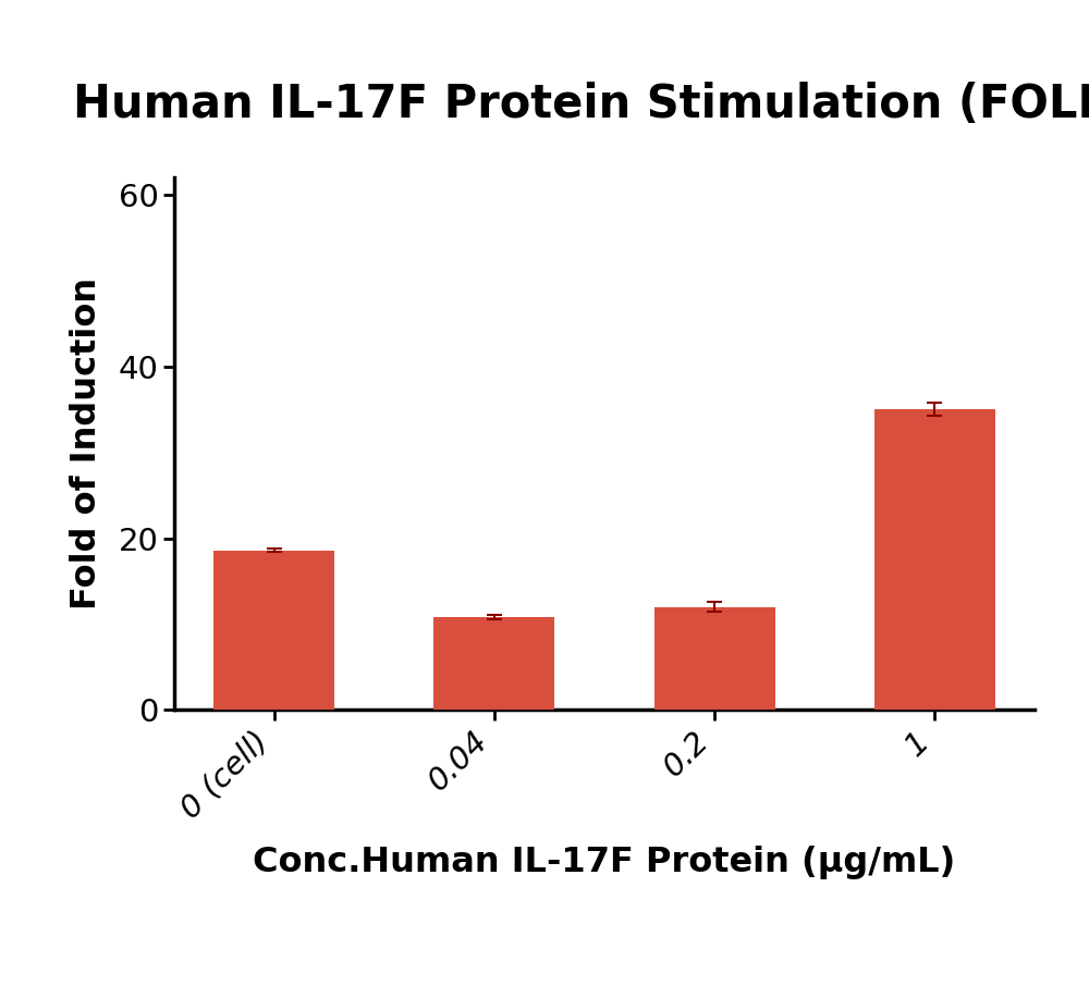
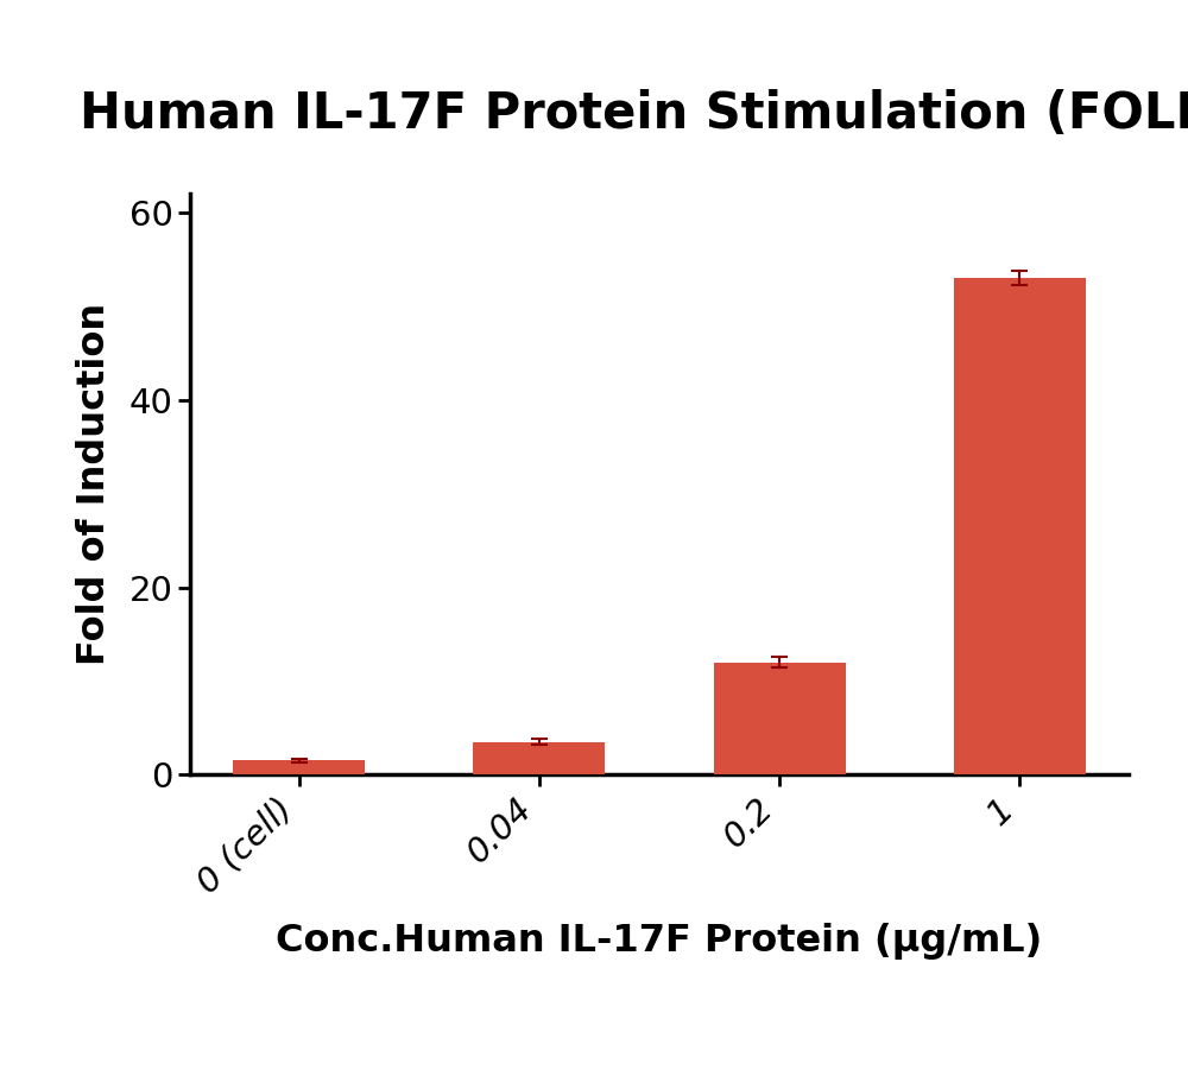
0 (cell): 18.6 -> 1.5
0.04: 10.8 -> 3.5
1: 35.0 -> 53.0
